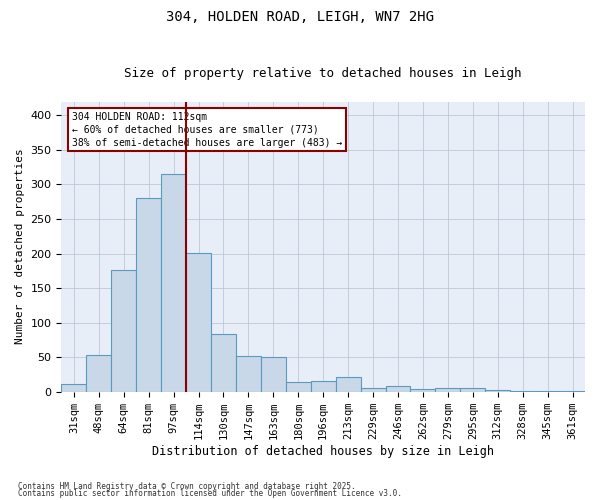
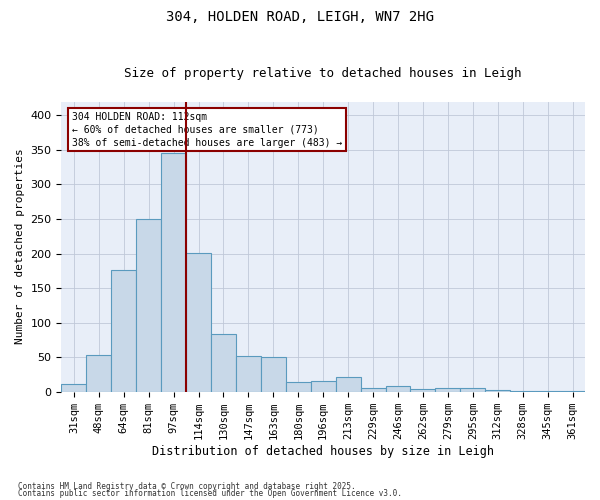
81sqm: 281 -> 250
97sqm: 315 -> 346
